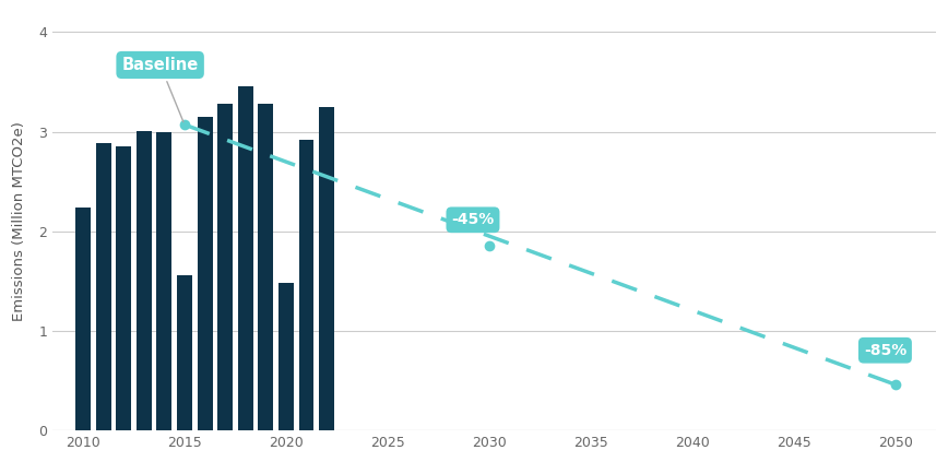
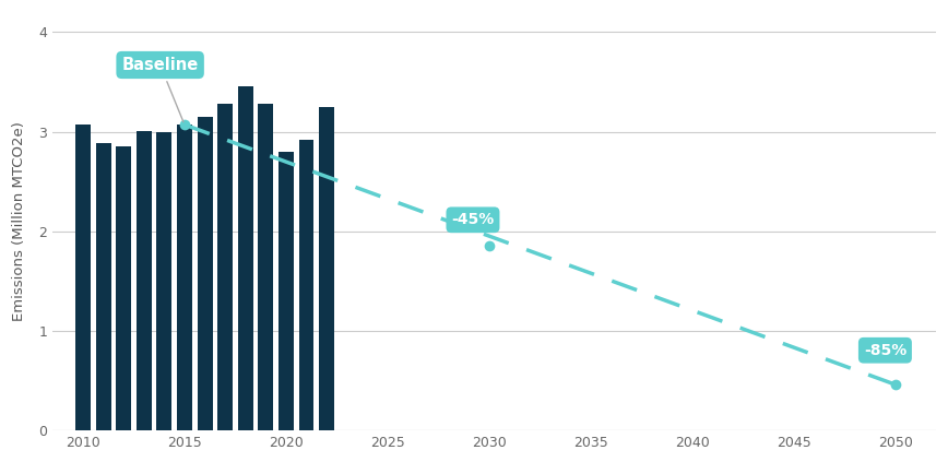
2010: 2.24 -> 3.07
2015: 1.56 -> 3.07
2020: 1.48 -> 2.80
